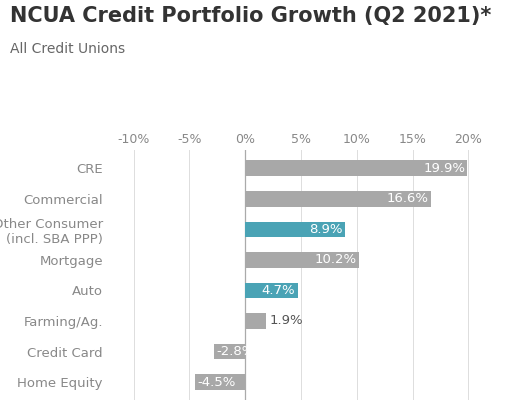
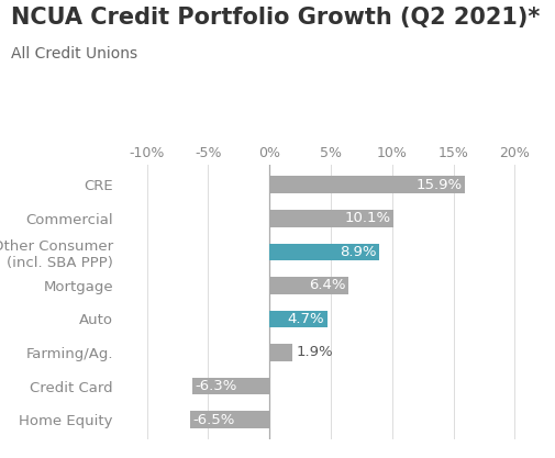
CRE: 19.9% -> 15.9%
Commercial: 16.6% -> 10.1%
Mortgage: 10.2% -> 6.4%
Credit Card: -2.8% -> -6.3%
Home Equity: -4.5% -> -6.5%
